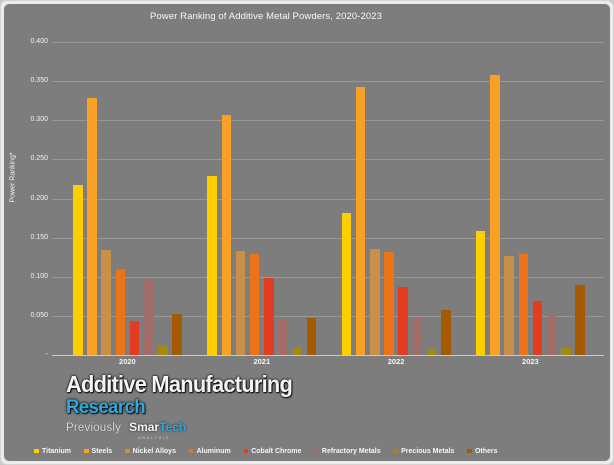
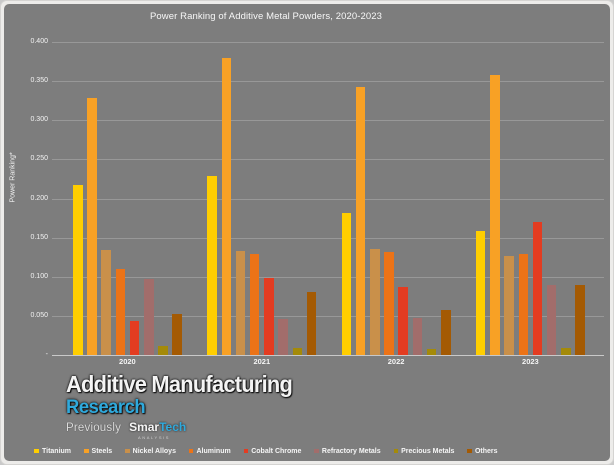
Steels/2021: 0.31 -> 0.38
Others/2021: 0.05 -> 0.08
Cobalt Chrome/2023: 0.07 -> 0.17
Refractory Metals/2023: 0.05 -> 0.09
